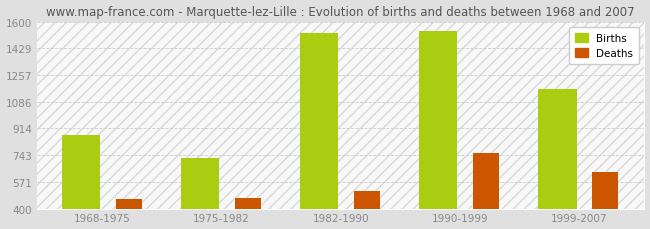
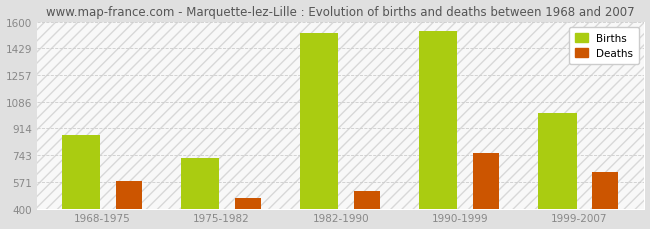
Deaths/1968-1975: 460 -> 580
Births/1999-2007: 1160 -> 1010
